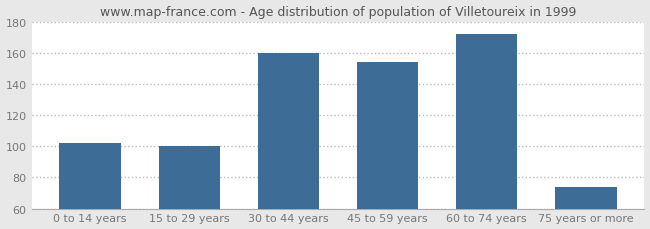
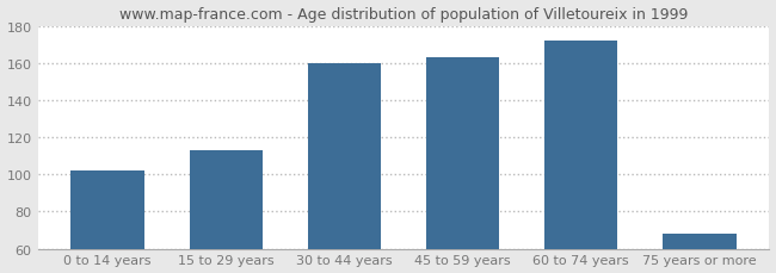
15 to 29 years: 100 -> 113
45 to 59 years: 154 -> 163
75 years or more: 74 -> 68
